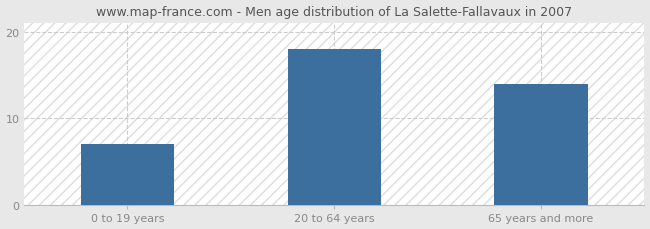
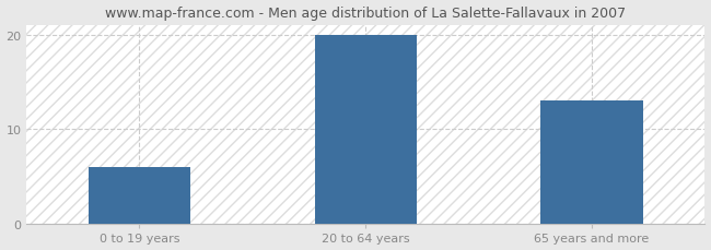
0 to 19 years: 7 -> 6
20 to 64 years: 18 -> 20
65 years and more: 14 -> 13
